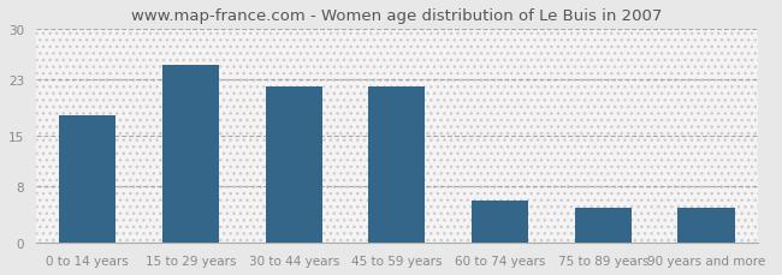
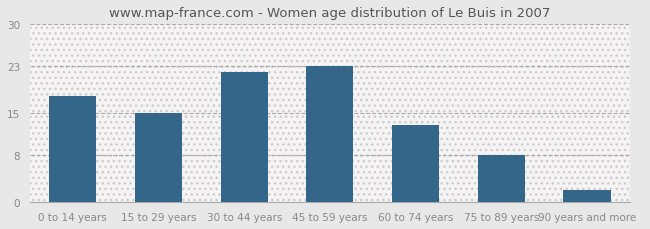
15 to 29 years: 25 -> 15
45 to 59 years: 22 -> 23
60 to 74 years: 6 -> 13
75 to 89 years: 5 -> 8
90 years and more: 5 -> 2
